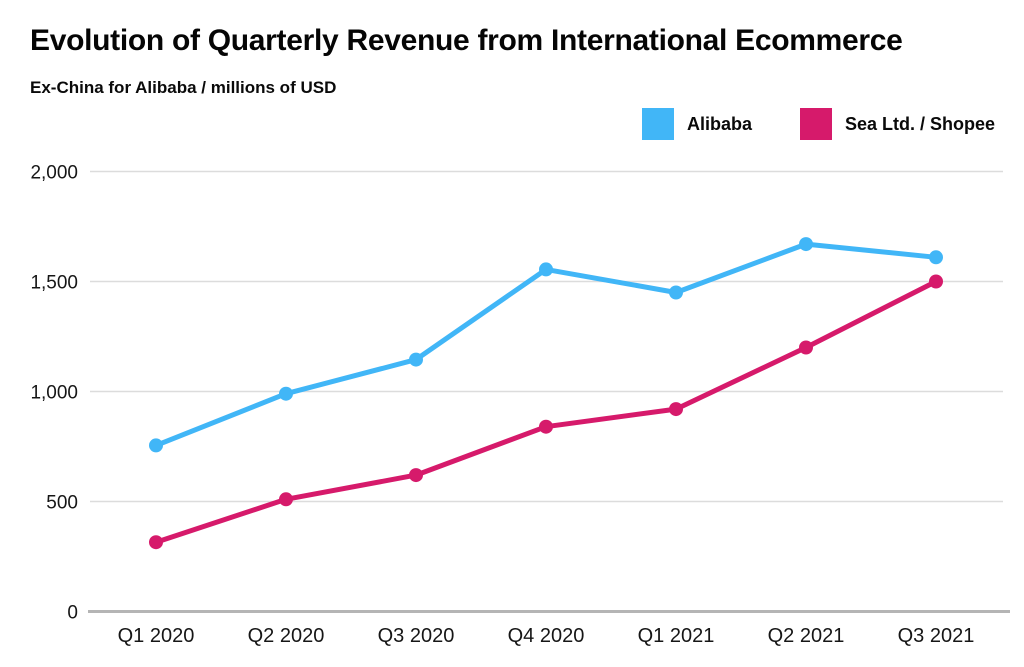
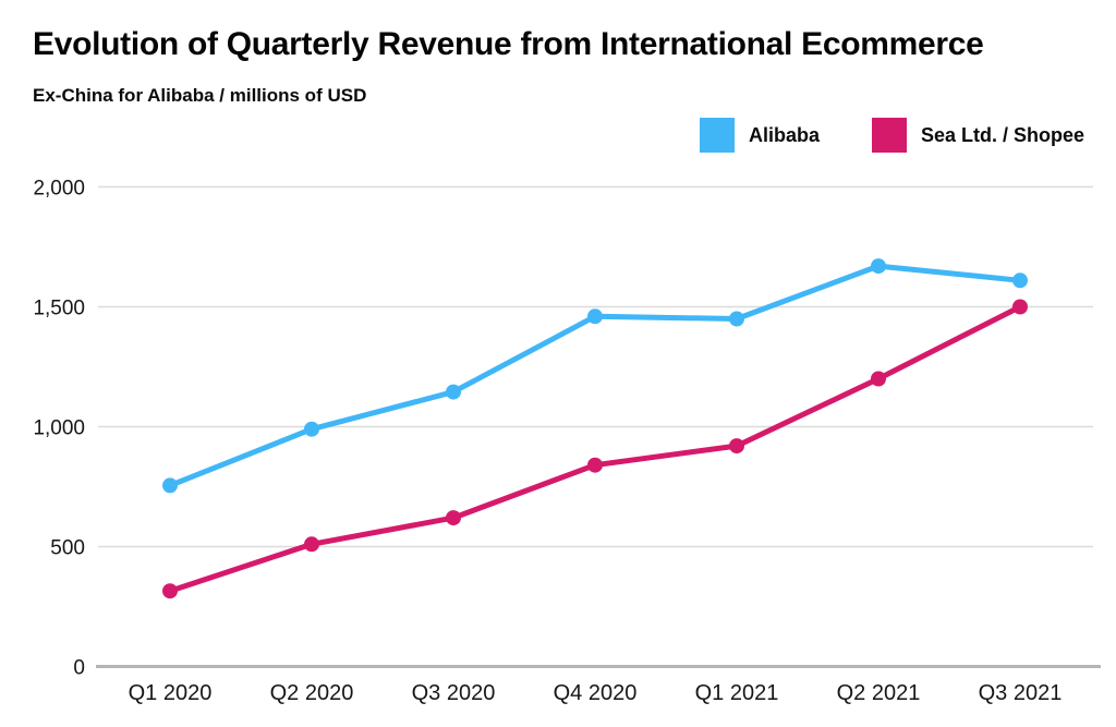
Alibaba/Q4 2020: 1560 -> 1460
